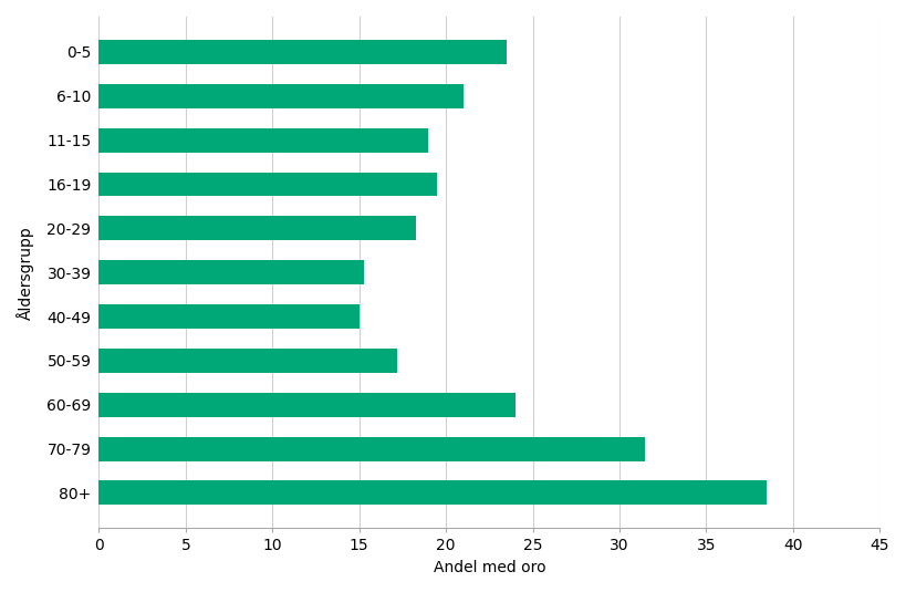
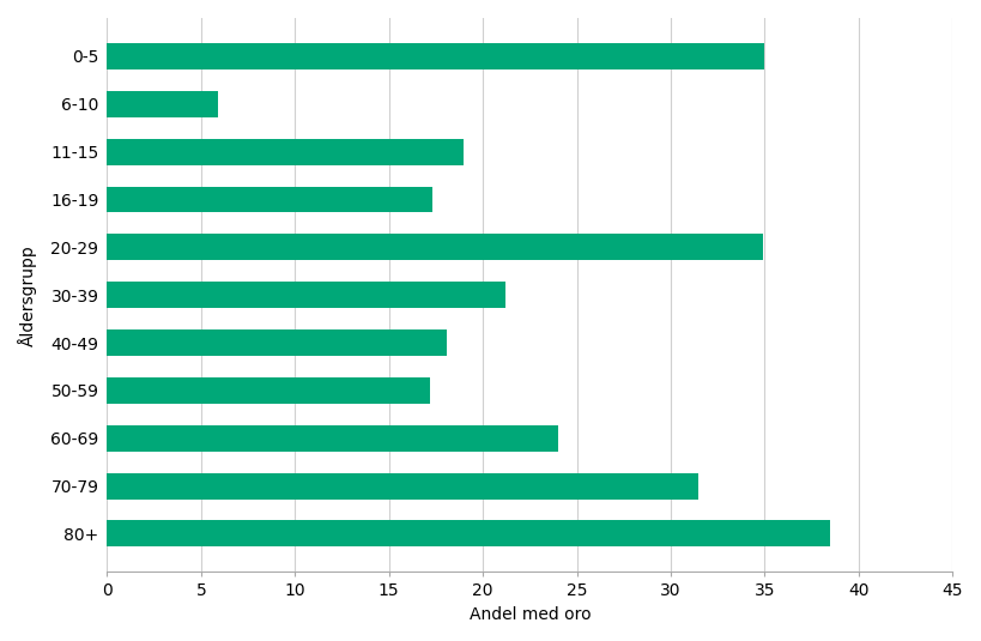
0-5: 23.5 -> 35.0
6-10: 21.0 -> 5.9
16-19: 19.5 -> 17.3
20-29: 18.3 -> 34.9
30-39: 15.3 -> 21.2
40-49: 15.0 -> 18.1
